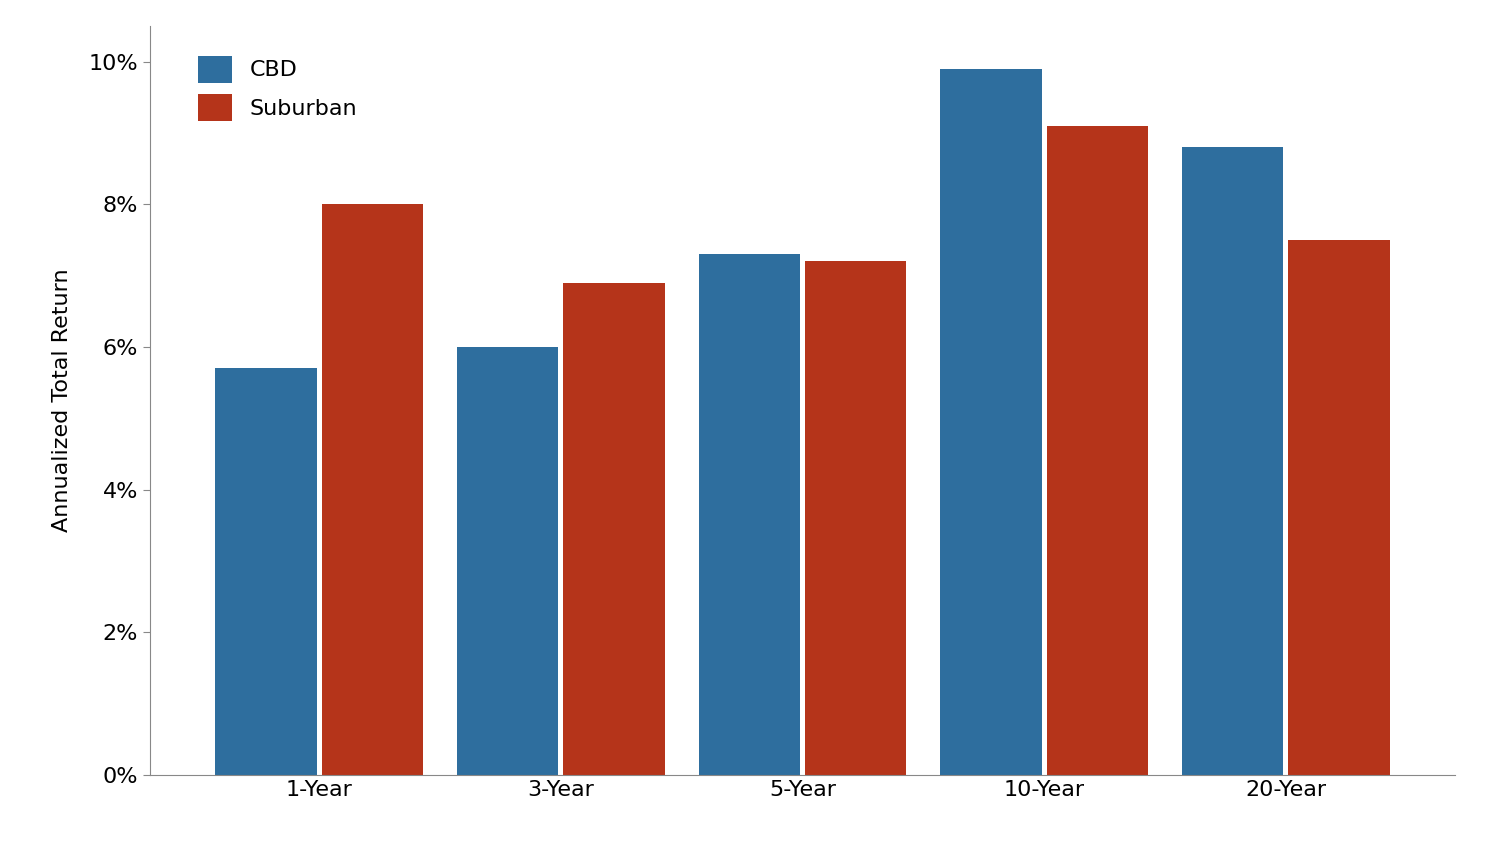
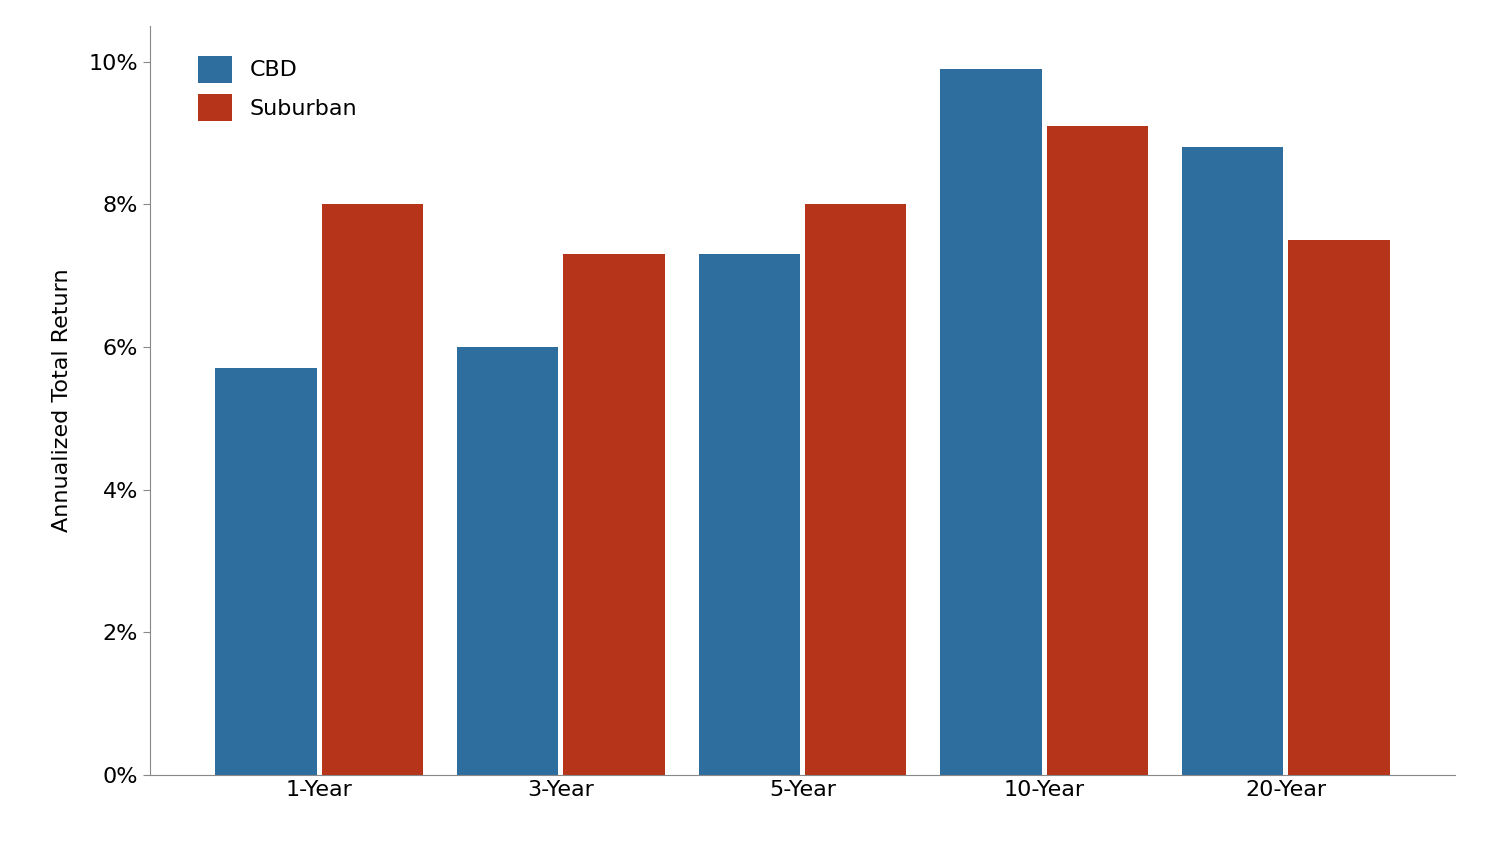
Suburban/3-Year: 6.9% -> 7.3%
Suburban/5-Year: 7.2% -> 8.0%
